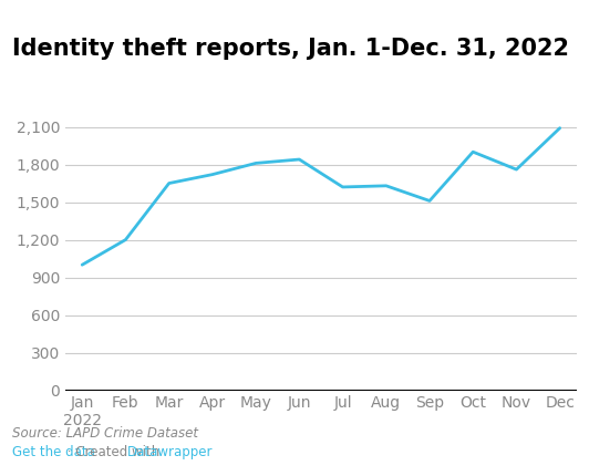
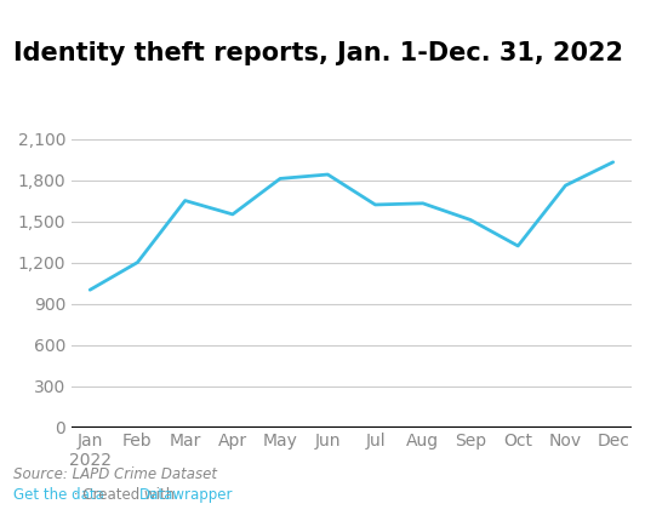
Apr: 1,720 -> 1,550
Oct: 1,900 -> 1,320
Dec: 2,090 -> 1,930
